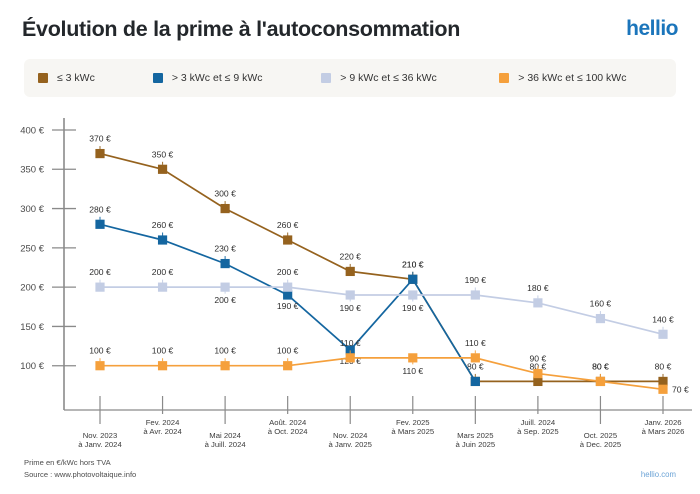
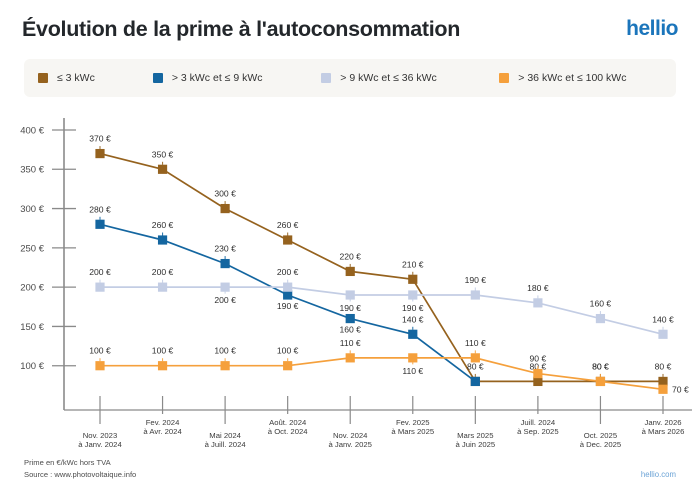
> 3 kWc et ≤ 9 kWc/Nov. 2024 à Janv. 2025: 120 -> 160
> 3 kWc et ≤ 9 kWc/Fev. 2025 à Mars 2025: 210 -> 140
